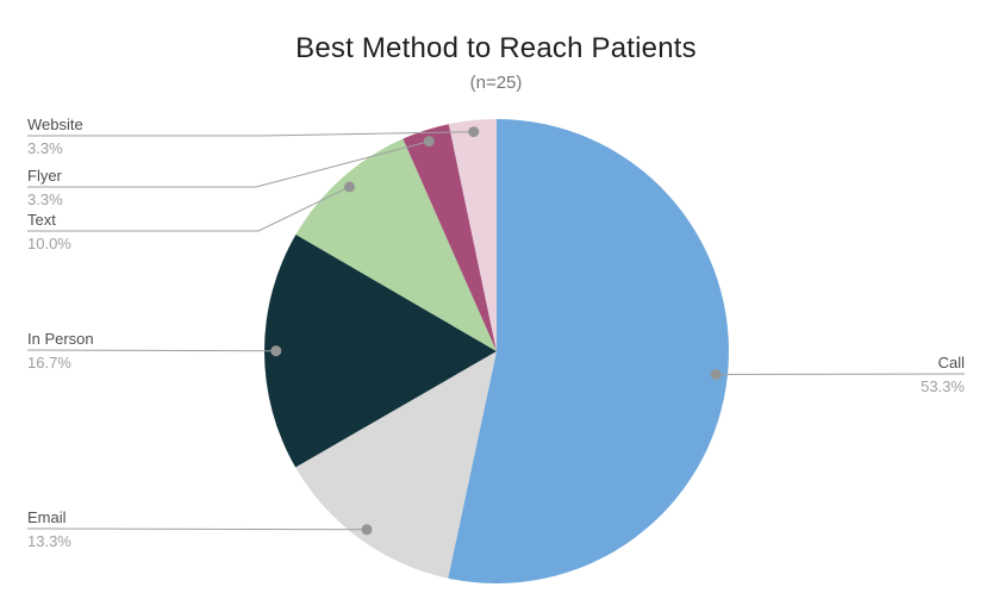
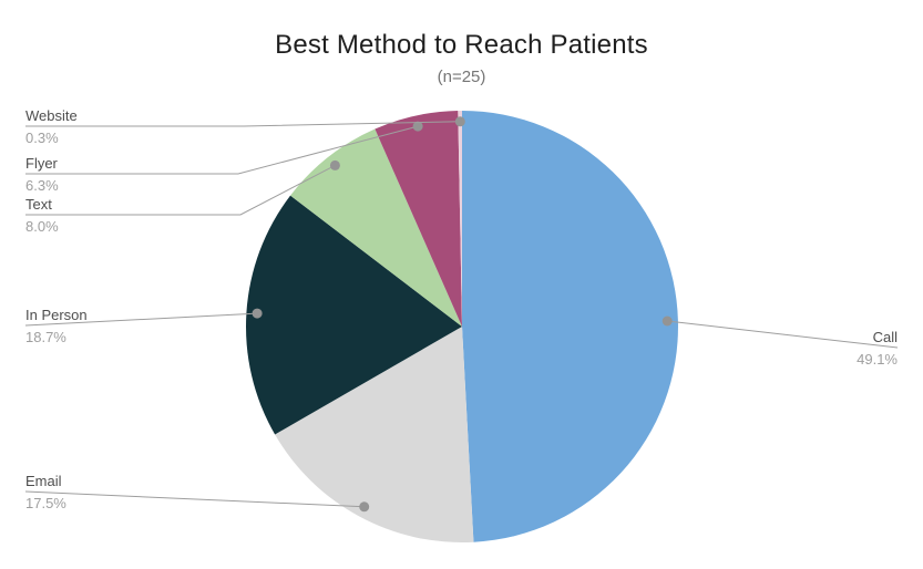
Call: 53.3% -> 49.1%
Email: 13.3% -> 17.5%
In Person: 16.7% -> 18.7%
Text: 10.0% -> 8.0%
Flyer: 3.3% -> 6.3%
Website: 3.3% -> 0.3%
